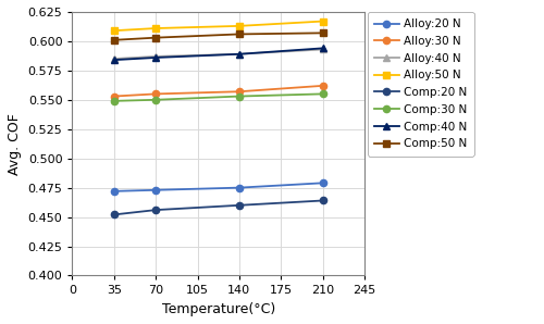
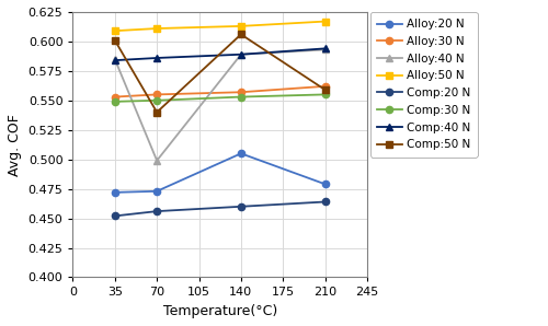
Alloy:40 N/70: 0.587 -> 0.499
Comp:50 N/70: 0.603 -> 0.540
Alloy:20 N/140: 0.475 -> 0.505
Comp:50 N/210: 0.607 -> 0.559
